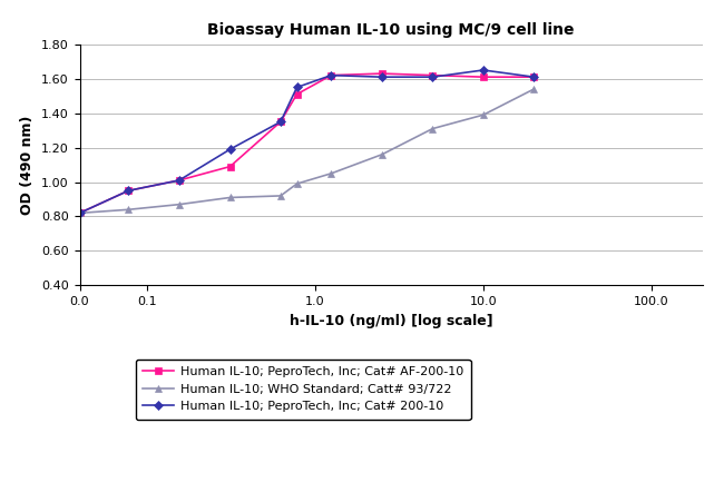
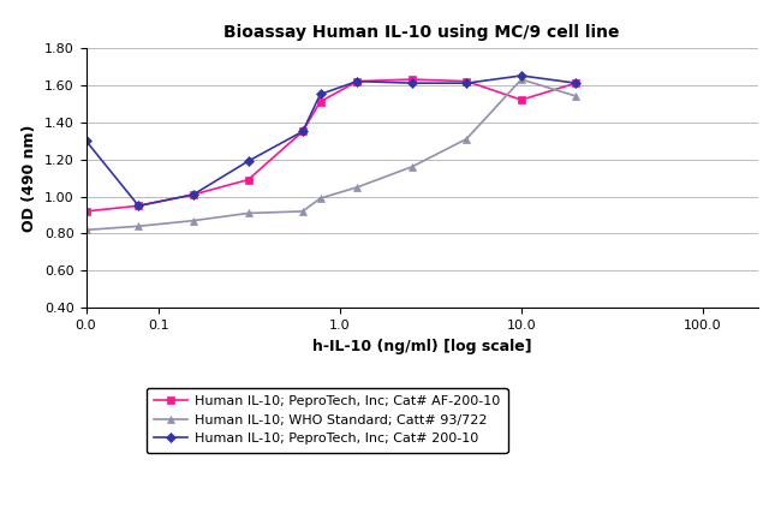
Human IL-10; PeproTech, Inc; Cat# AF-200-10/0.0: 0.82 -> 0.92
Human IL-10; PeproTech, Inc; Cat# 200-10/0.0: 0.82 -> 1.30
Human IL-10; PeproTech, Inc; Cat# AF-200-10/10.0: 1.61 -> 1.52
Human IL-10; WHO Standard; Catt# 93/722/10.0: 1.39 -> 1.63
